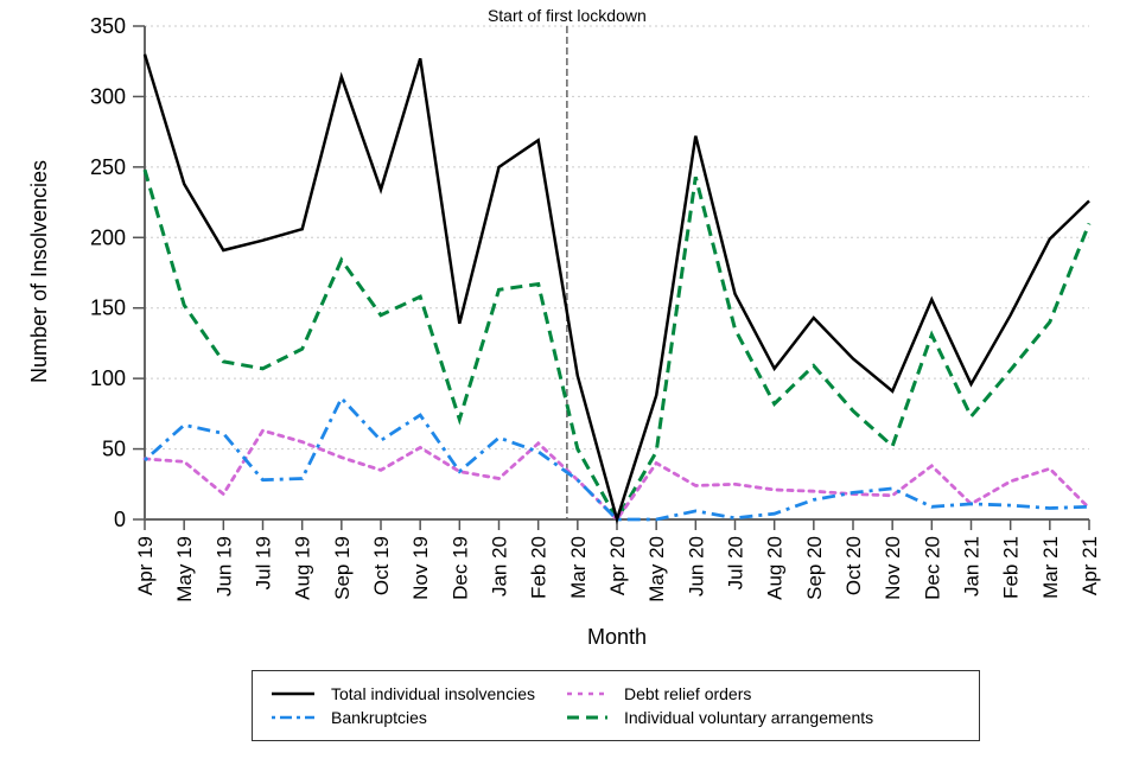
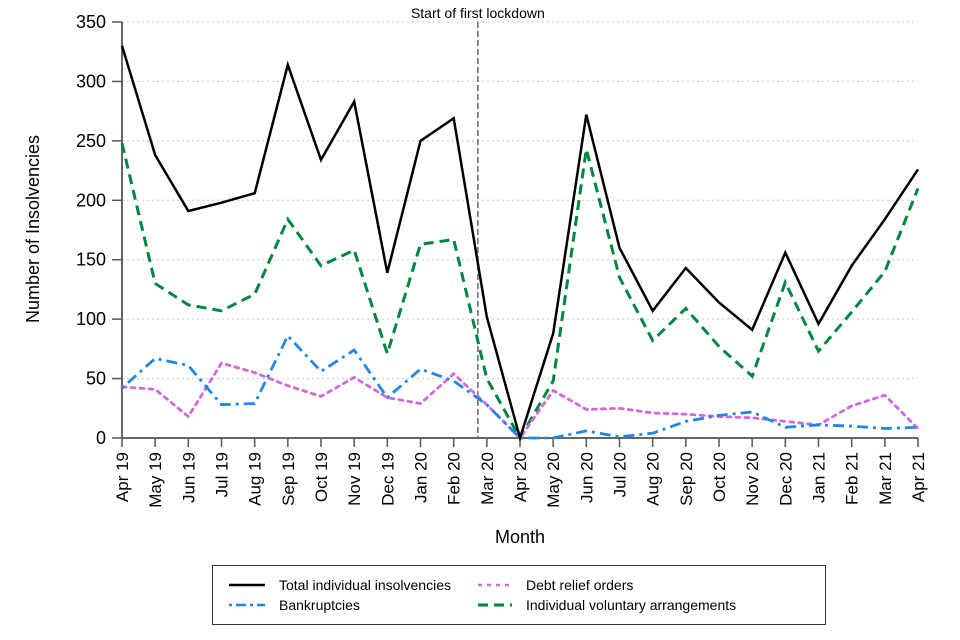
Individual voluntary arrangements/May 19: 152 -> 130
Total individual insolvencies/Nov 19: 327 -> 283
Debt relief orders/Dec 20: 38 -> 14
Total individual insolvencies/Mar 21: 199 -> 184
